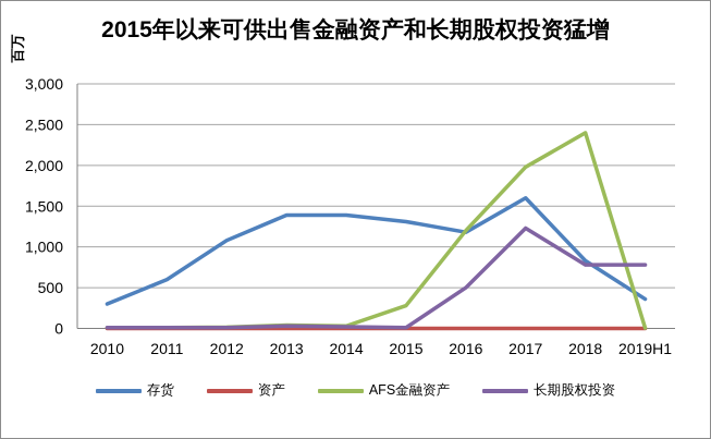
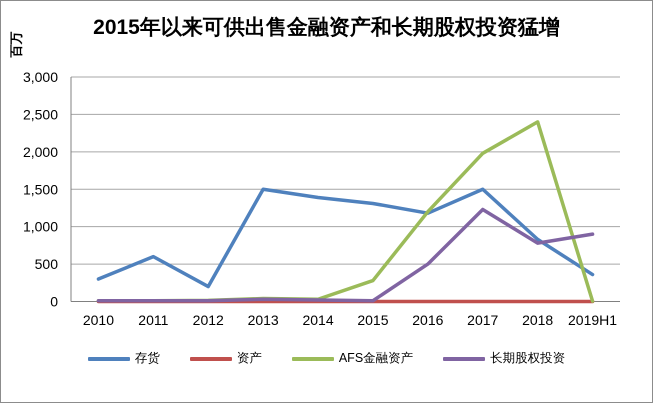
存货/2012: 1100 -> 200
存货/2013: 1400 -> 1500
存货/2017: 1600 -> 1500
长期股权投资/2019H1: 800 -> 900
